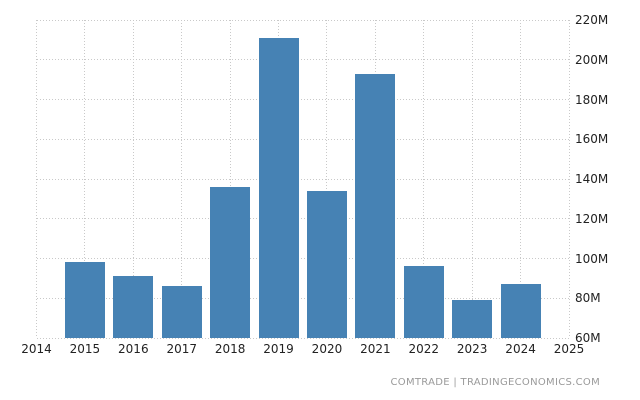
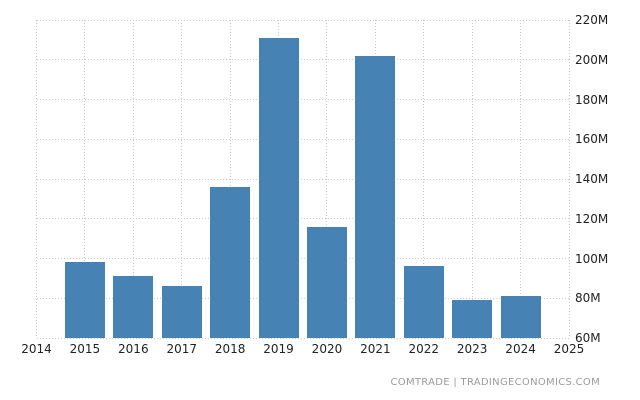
2020: 134M -> 116M
2021: 193M -> 202M
2024: 87M -> 81M
